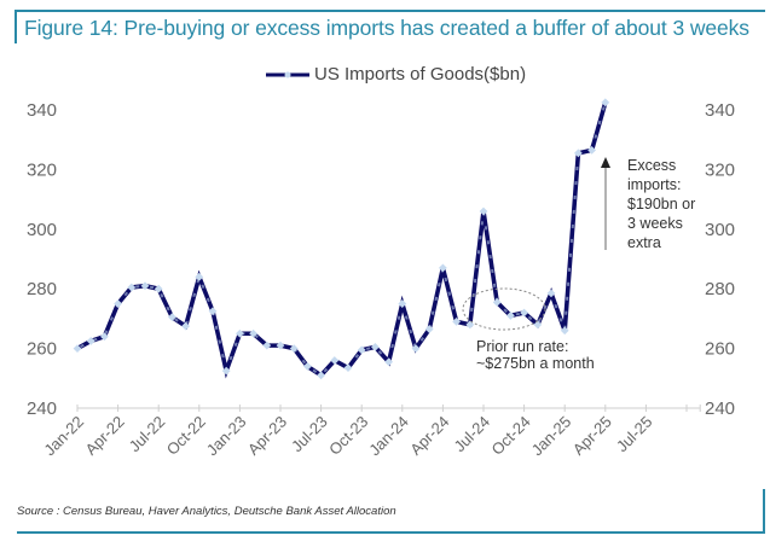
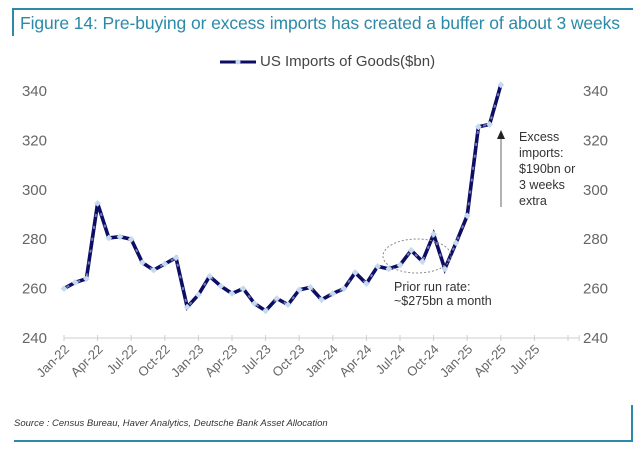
Apr-22: 275 -> 294
Oct-22: 284 -> 270
Jan-23: 265 -> 258
Apr-23: 261 -> 258
Jan-24: 275 -> 258
Apr-24: 287 -> 262
Jul-24: 306 -> 270
Oct-24: 272 -> 282
Jan-25: 266 -> 290
